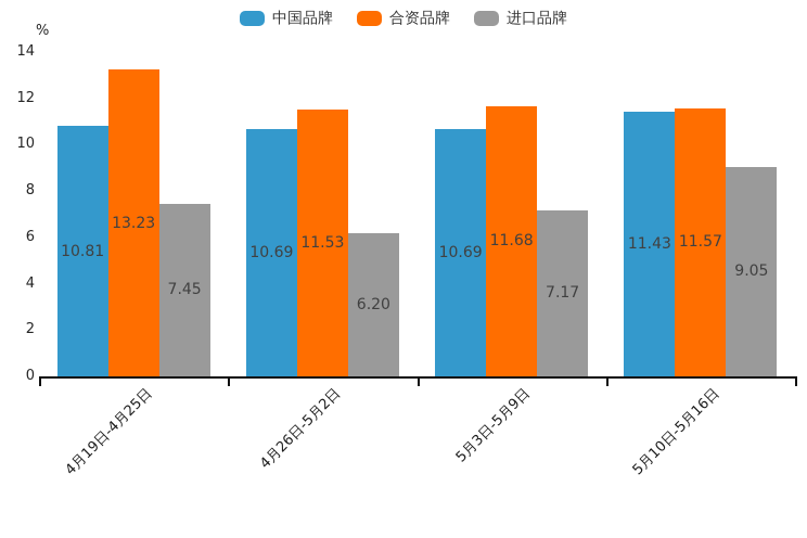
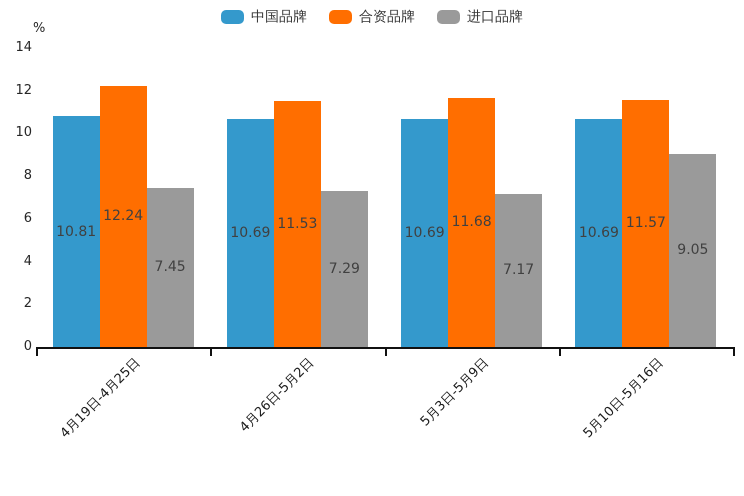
合资品牌/4月19日-4月25日: 13.23 -> 12.24
进口品牌/4月26日-5月2日: 6.20 -> 7.29
中国品牌/5月10日-5月16日: 11.43 -> 10.69
